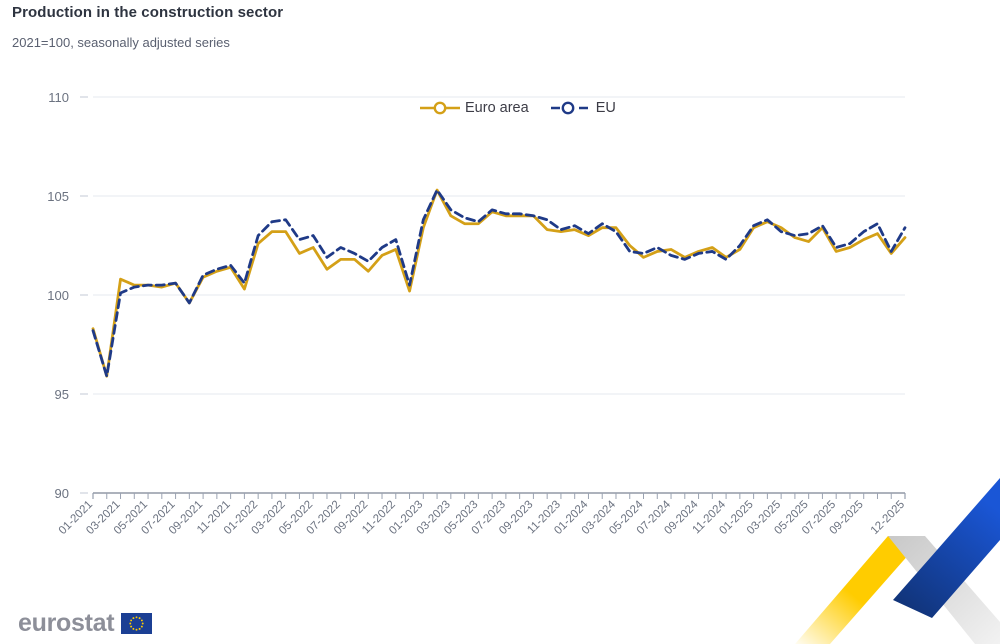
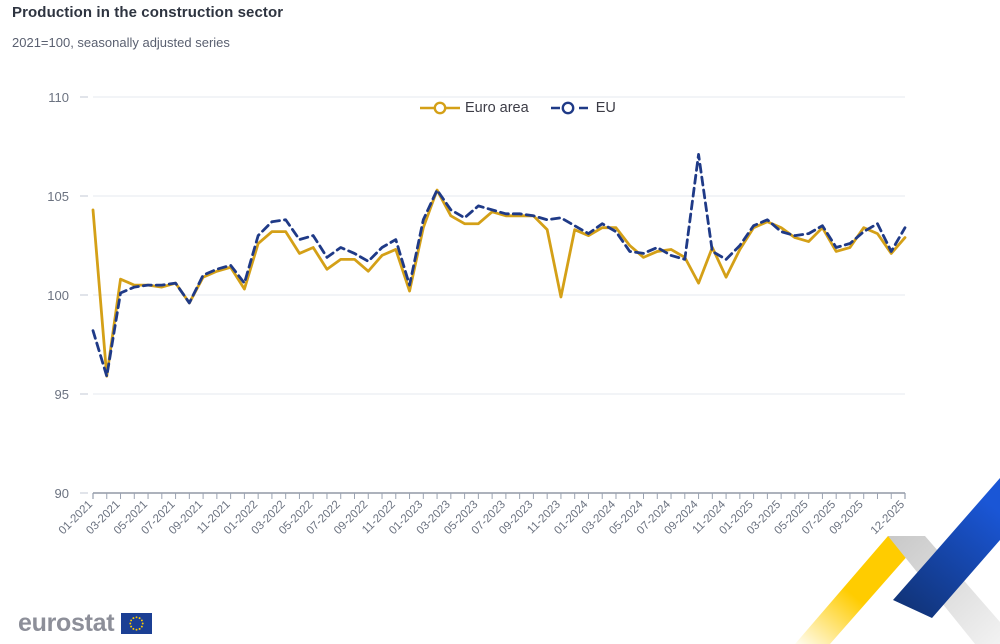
Euro area/01-2021: 98.3 -> 104.3
EU/05-2023: 103.7 -> 104.5
Euro area/11-2023: 103.2 -> 99.9
EU/11-2023: 103.3 -> 103.9
Euro area/09-2024: 102.2 -> 100.6
EU/09-2024: 102.1 -> 107.1
Euro area/11-2024: 101.9 -> 100.9
Euro area/09-2025: 102.8 -> 103.4
